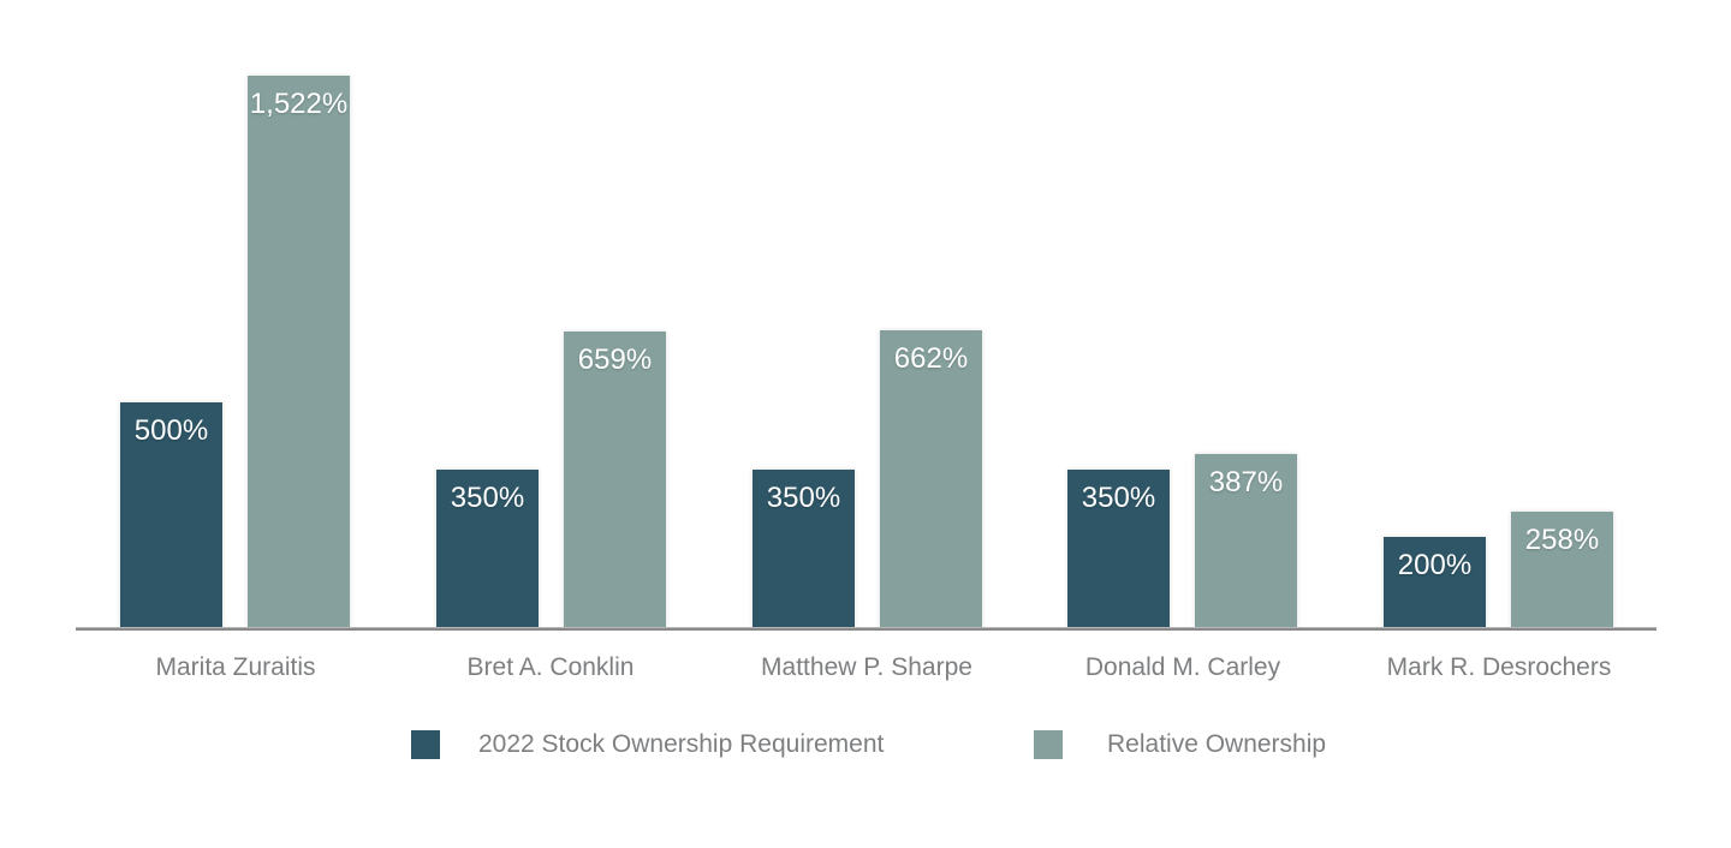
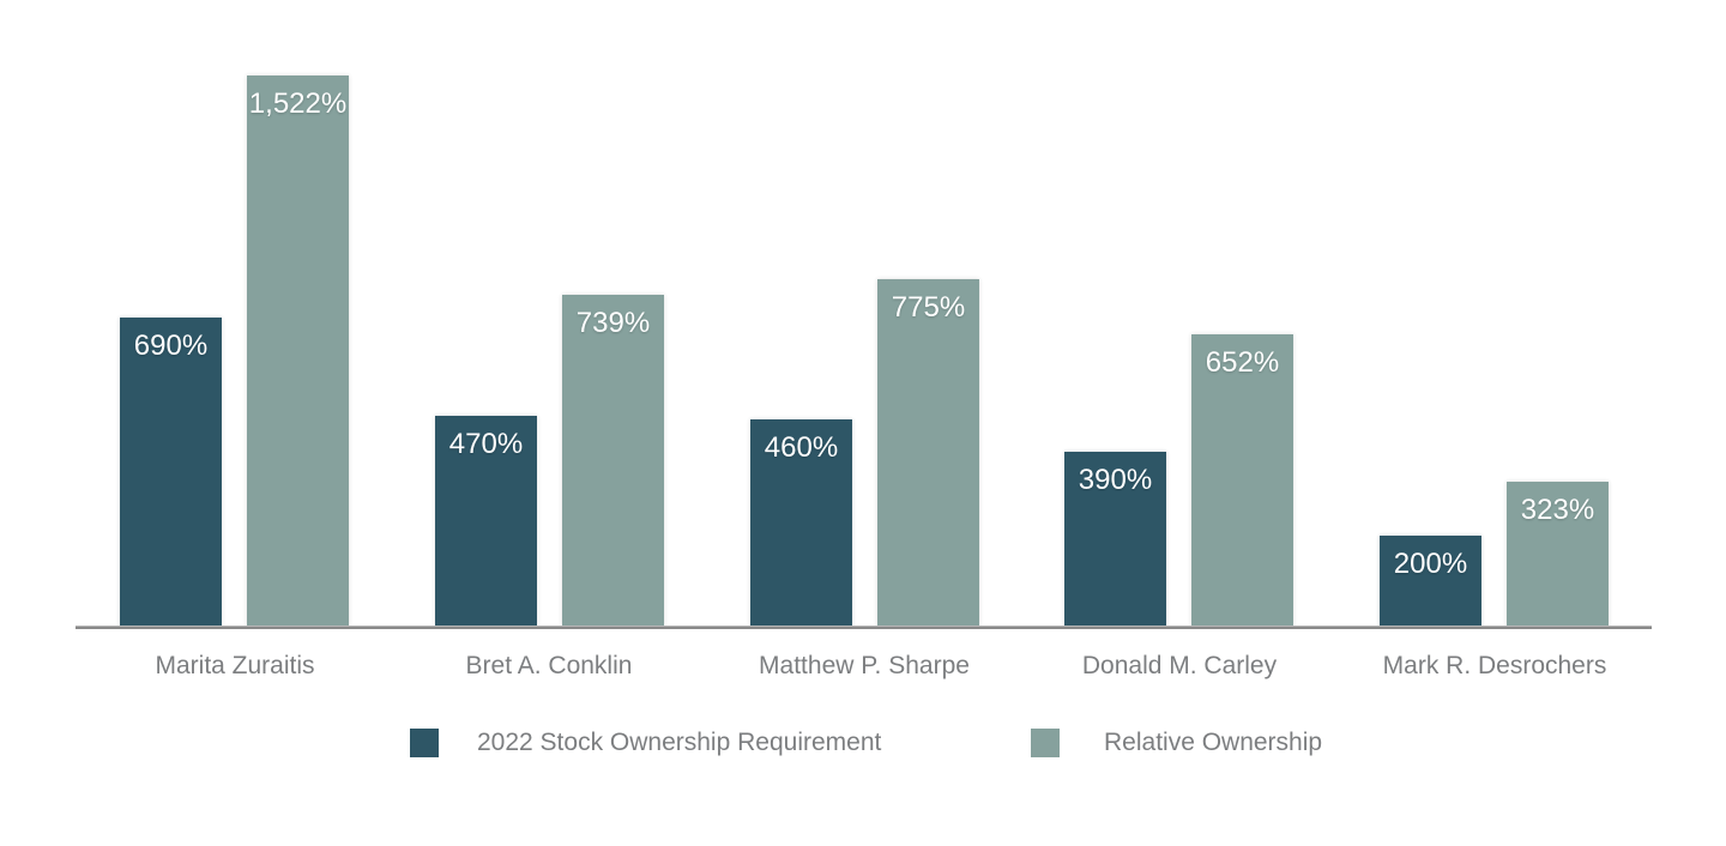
2022 Stock Ownership Requirement/Marita Zuraitis: 500% -> 690%
2022 Stock Ownership Requirement/Bret A. Conklin: 350% -> 470%
Relative Ownership/Bret A. Conklin: 659% -> 739%
2022 Stock Ownership Requirement/Matthew P. Sharpe: 350% -> 460%
Relative Ownership/Matthew P. Sharpe: 662% -> 775%
2022 Stock Ownership Requirement/Donald M. Carley: 350% -> 390%
Relative Ownership/Donald M. Carley: 387% -> 652%
Relative Ownership/Mark R. Desrochers: 258% -> 323%
